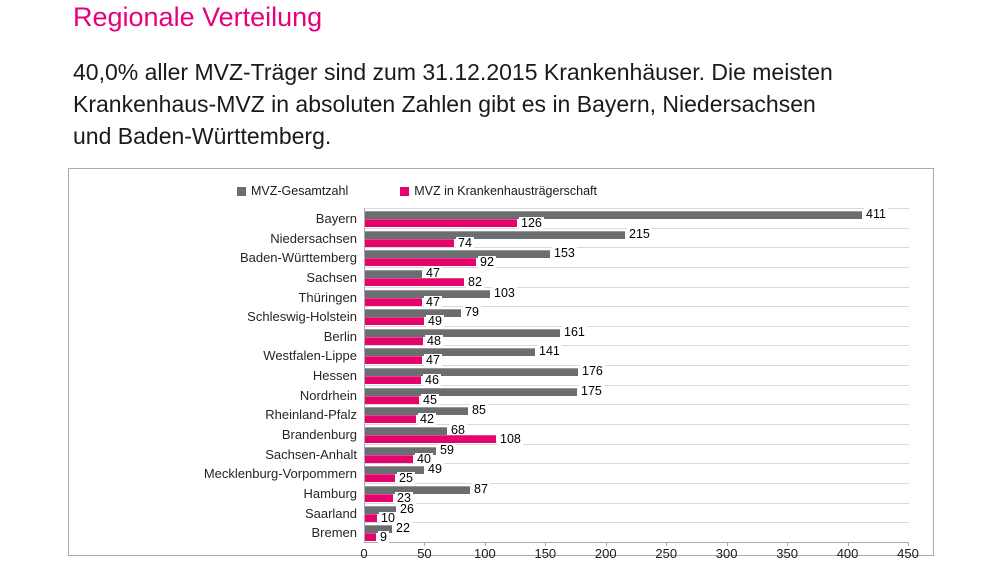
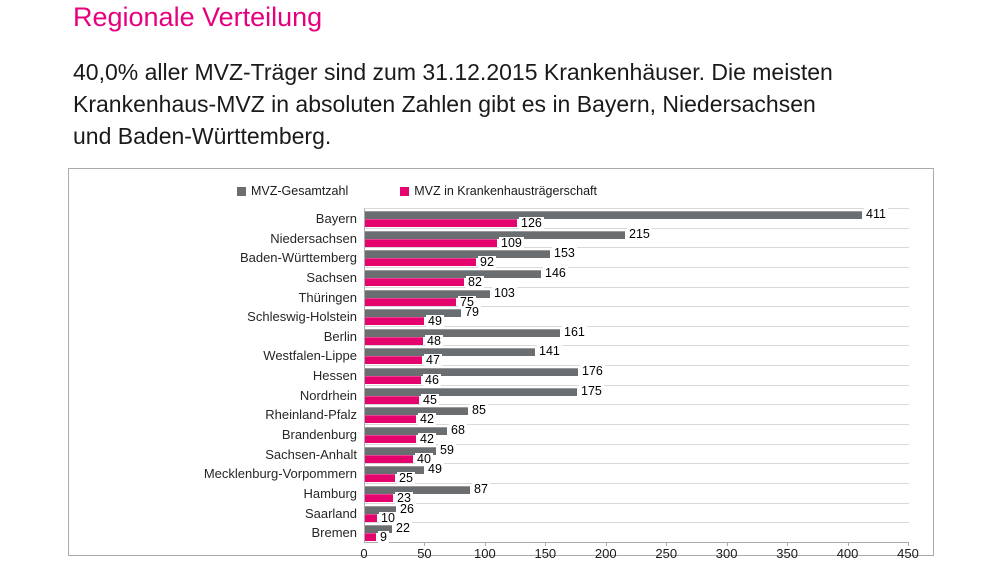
MVZ in Krankenhausträgerschaft/Niedersachsen: 74 -> 109
MVZ-Gesamtzahl/Sachsen: 47 -> 146
MVZ in Krankenhausträgerschaft/Thüringen: 47 -> 75
MVZ in Krankenhausträgerschaft/Brandenburg: 108 -> 42
